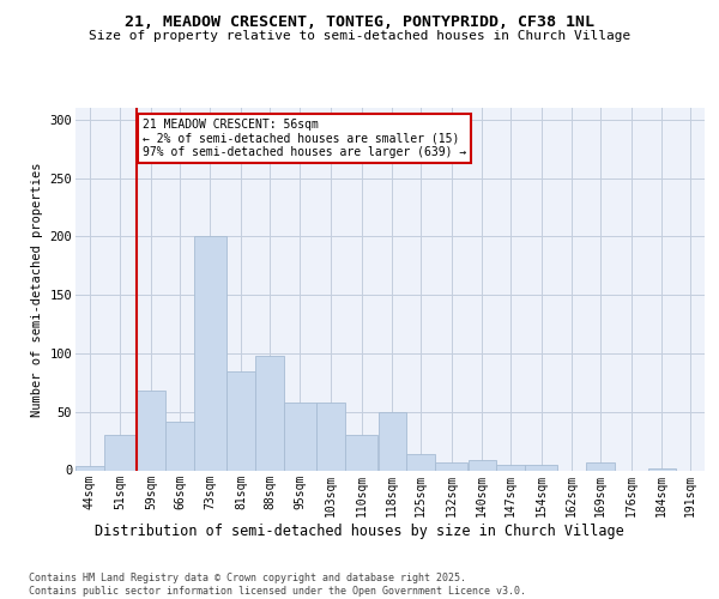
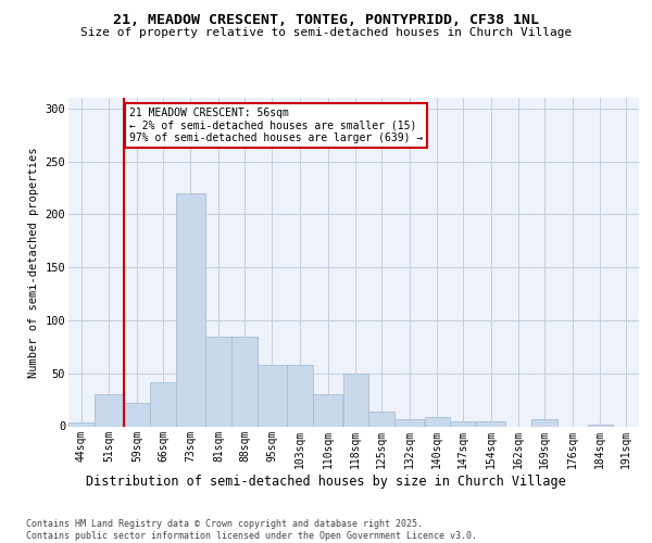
59sqm: 68 -> 22
73sqm: 200 -> 220
88sqm: 98 -> 85
